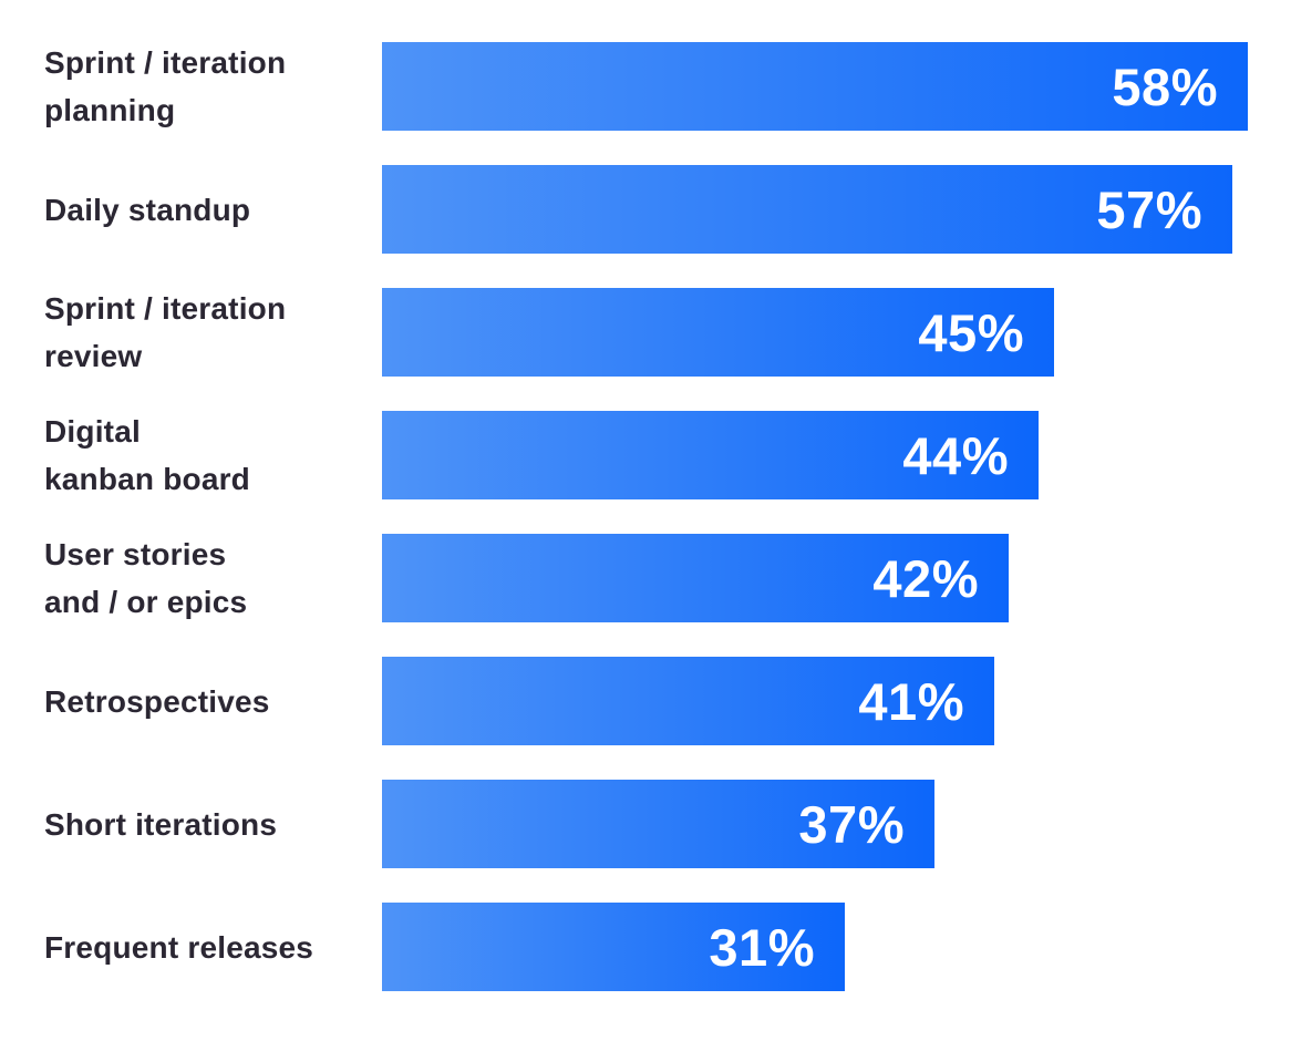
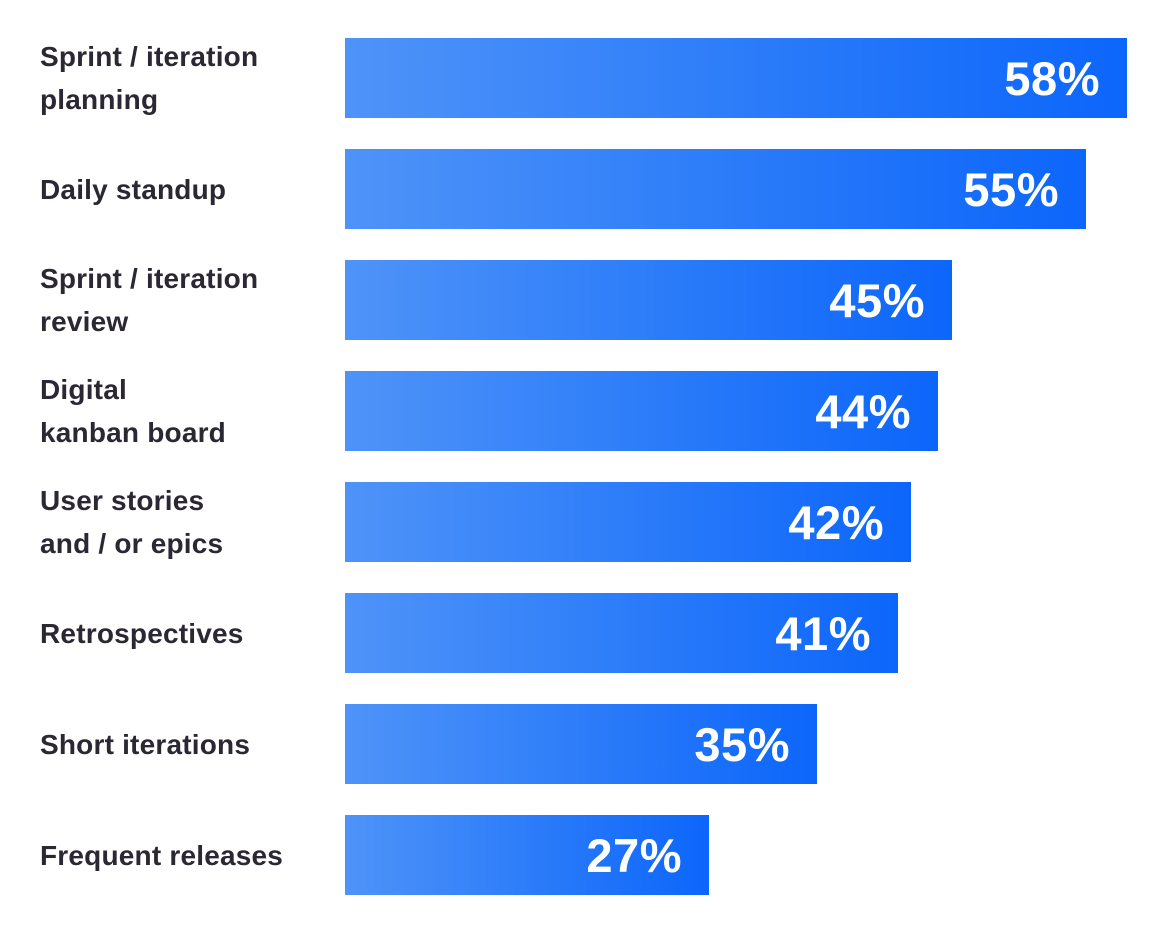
Daily standup: 57% -> 55%
Short iterations: 37% -> 35%
Frequent releases: 31% -> 27%
